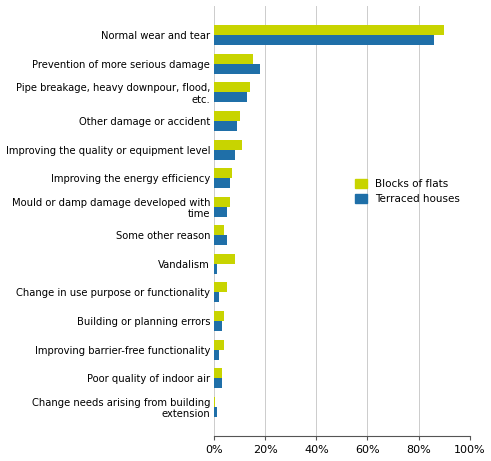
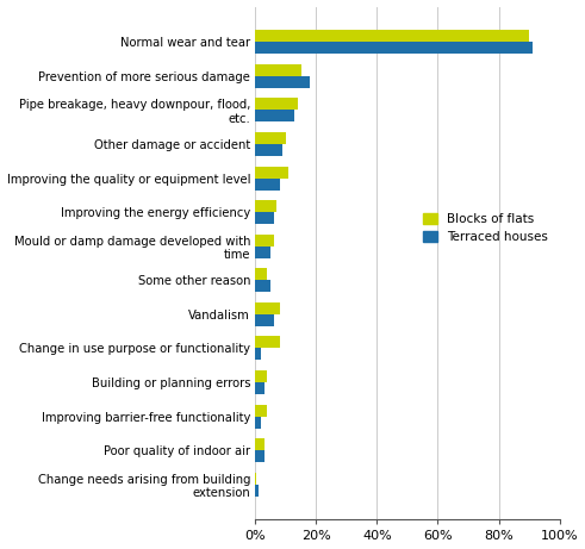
Terraced houses/Normal wear and tear: 86% -> 91%
Terraced houses/Vandalism: 1% -> 6%
Blocks of flats/Change in use purpose or functionality: 5.0% -> 8.0%
